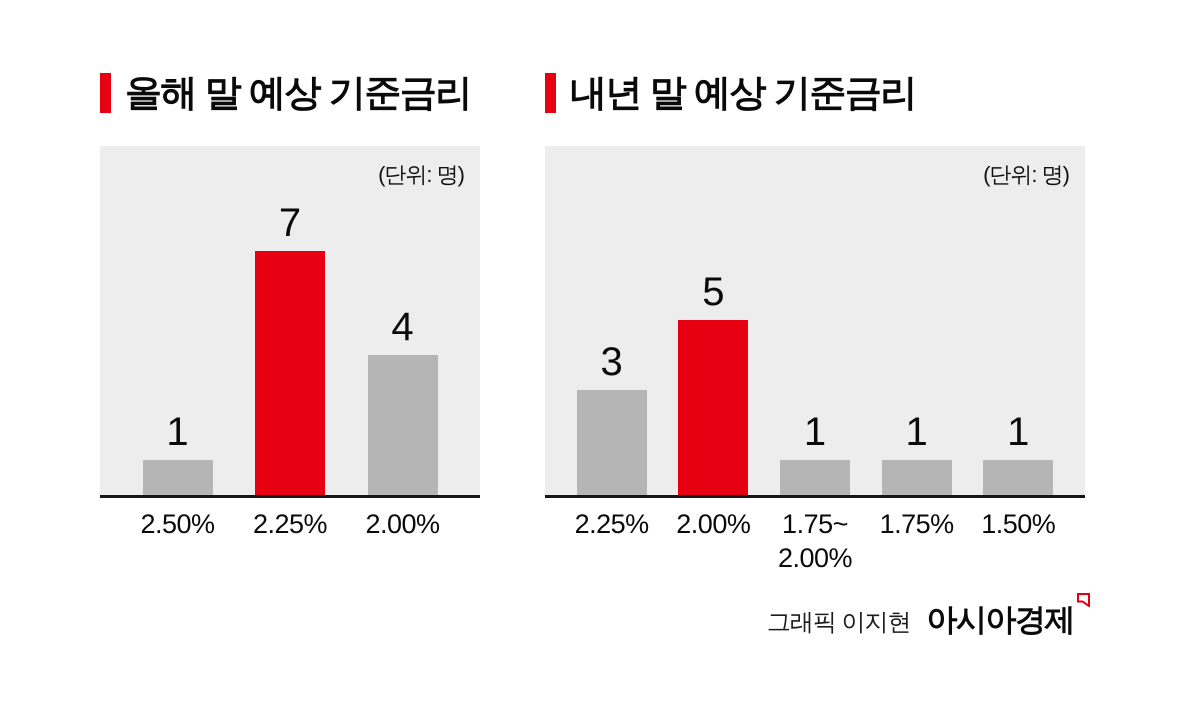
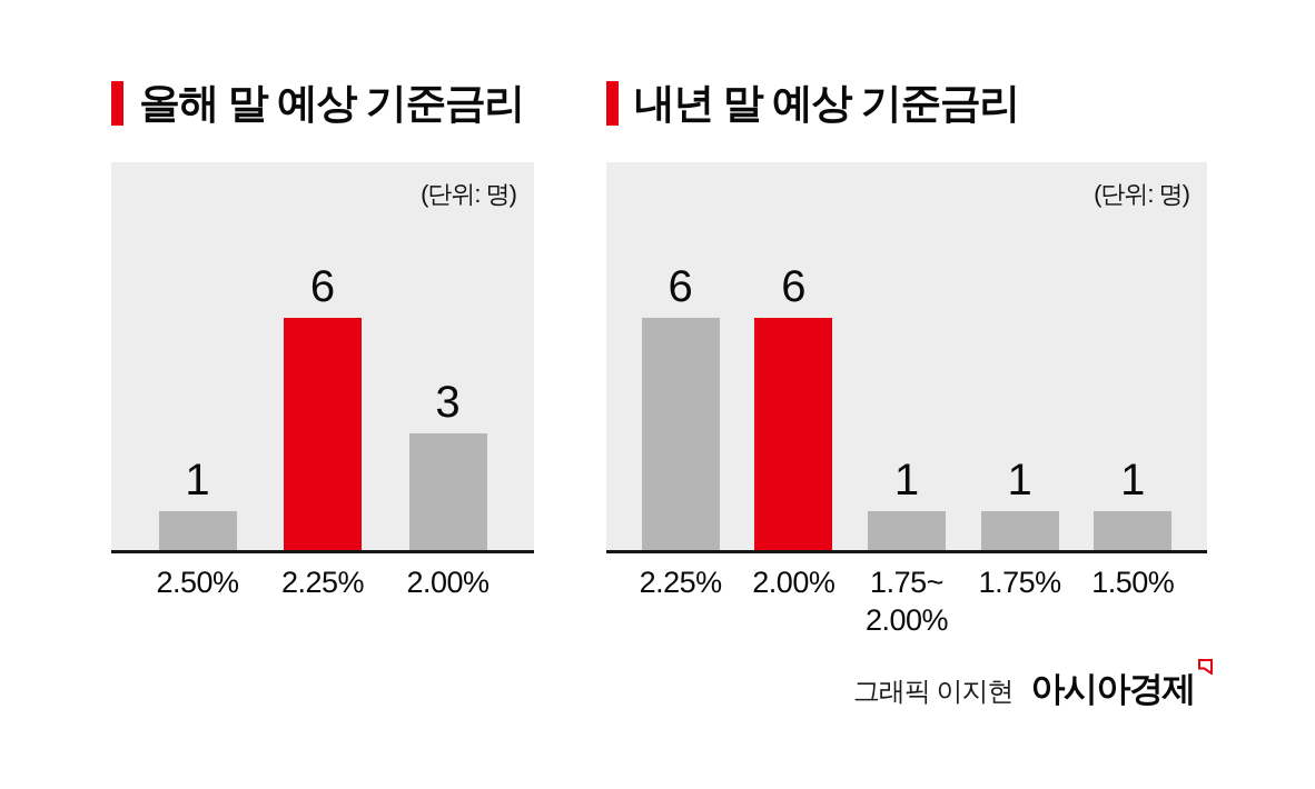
올해 말 예상 기준금리/2.25%: 7 -> 6
올해 말 예상 기준금리/2.00%: 4 -> 3
내년 말 예상 기준금리/2.25%: 3 -> 6
내년 말 예상 기준금리/2.00%: 5 -> 6
